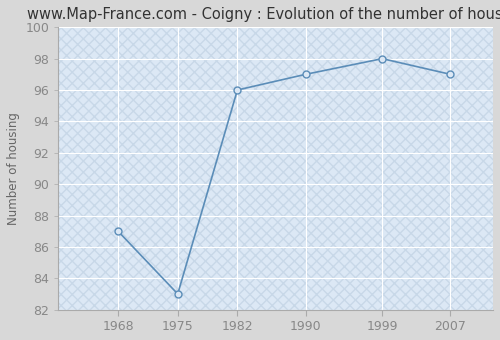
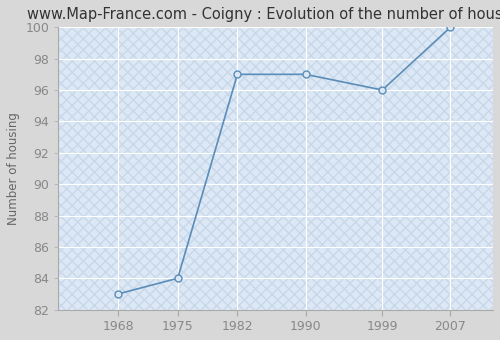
1968: 87 -> 83
1975: 83 -> 84
1982: 96 -> 97
1999: 98 -> 96
2007: 97 -> 100
